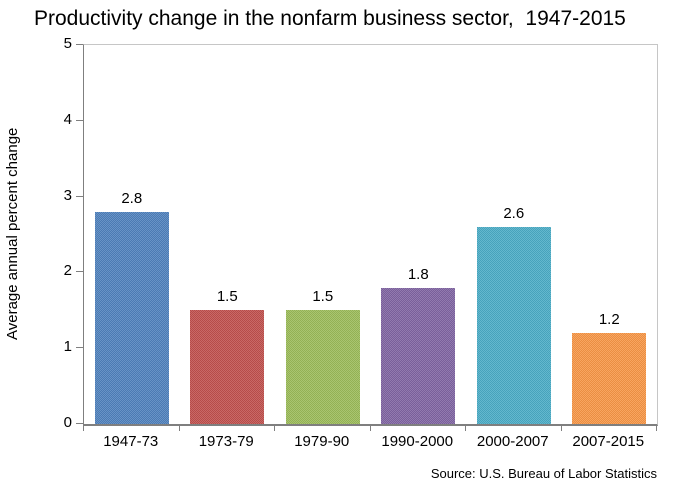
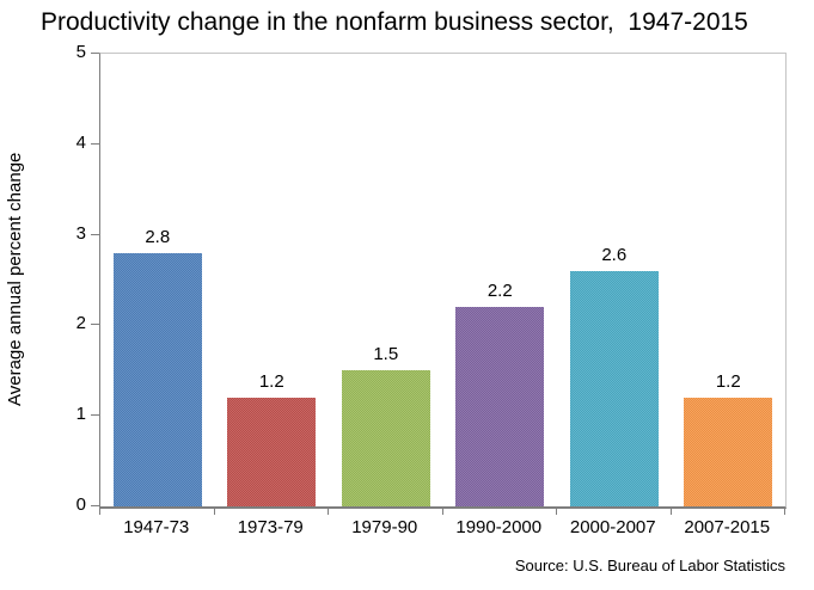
1973-79: 1.5 -> 1.2
1990-2000: 1.8 -> 2.2
